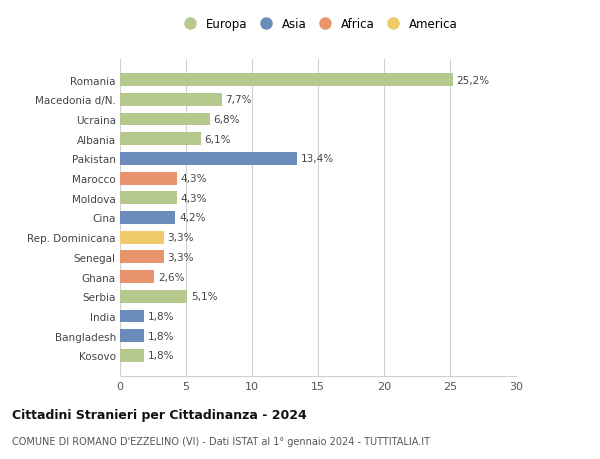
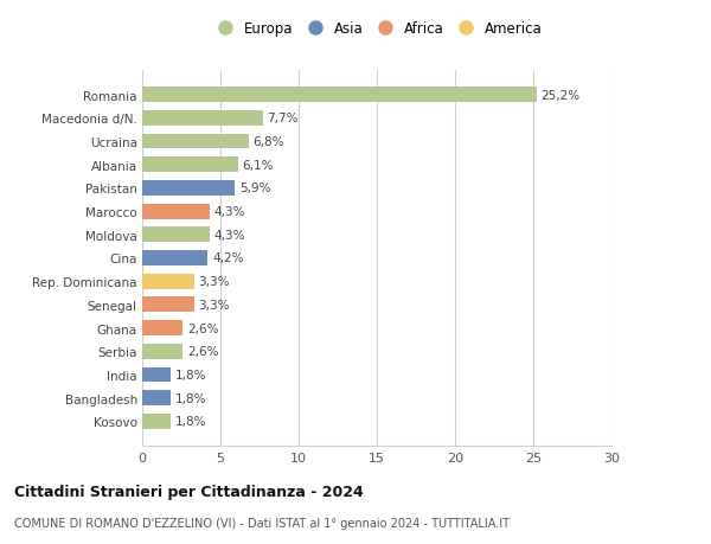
Pakistan: 13,4% -> 5,9%
Serbia: 5,1% -> 2,6%
